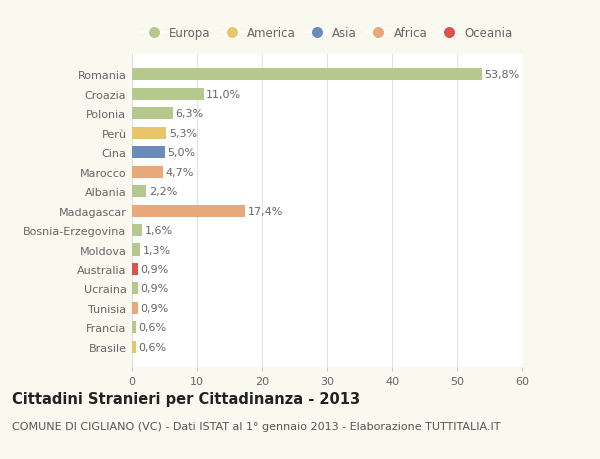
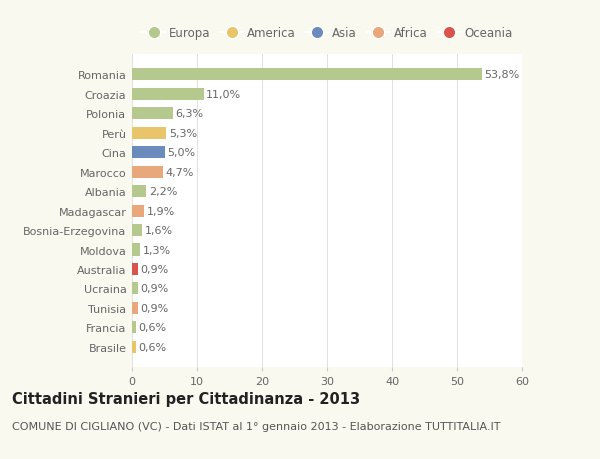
Madagascar: 17,4% -> 1,9%
